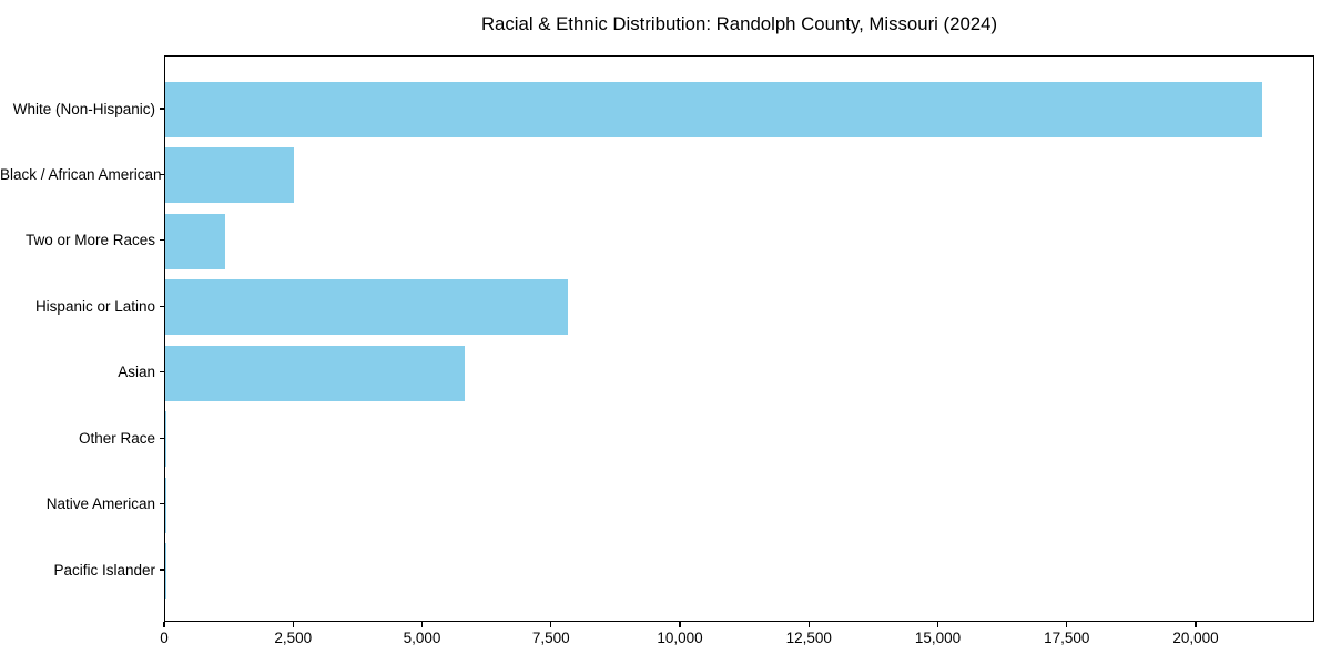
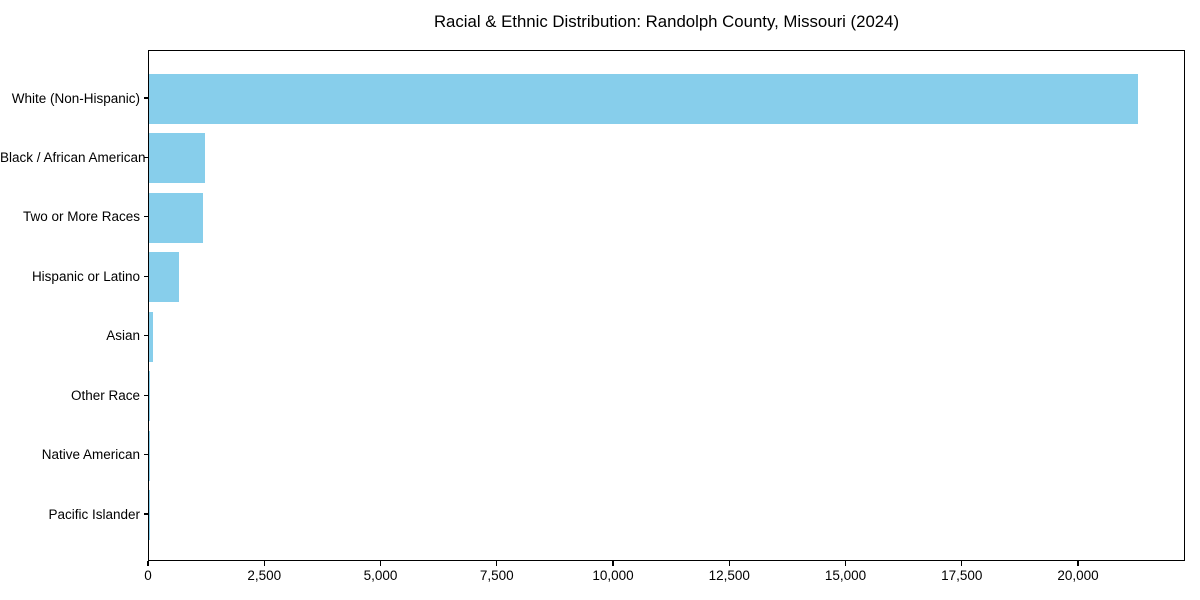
Black / African American: 2500 -> 1200
Hispanic or Latino: 7800 -> 600
Asian: 5800 -> 100
